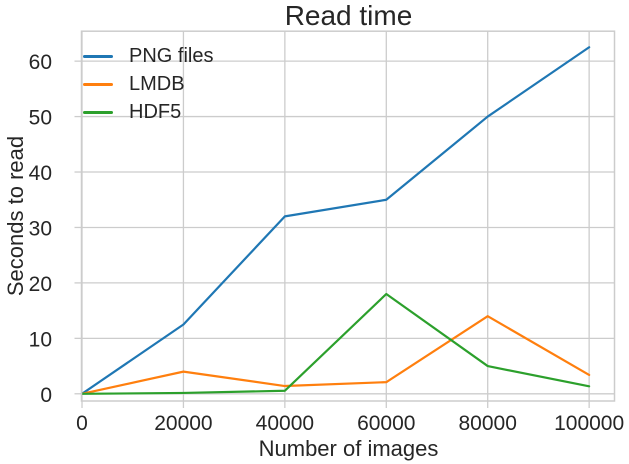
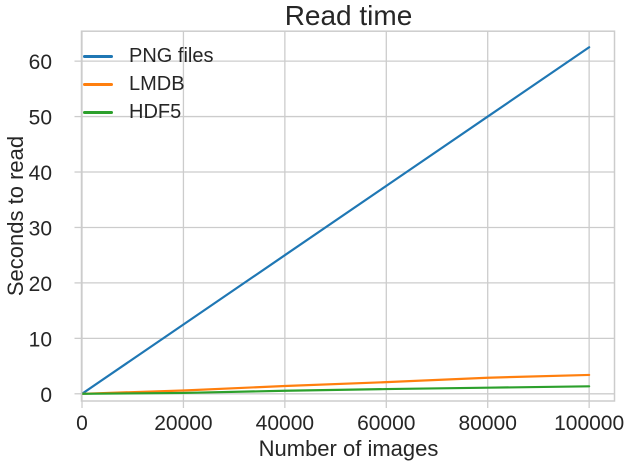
LMDB/20000: 4 -> 1
PNG files/40000: 32 -> 25
PNG files/60000: 35 -> 38
HDF5/60000: 18 -> 1
LMDB/80000: 14 -> 3
HDF5/80000: 5 -> 1
